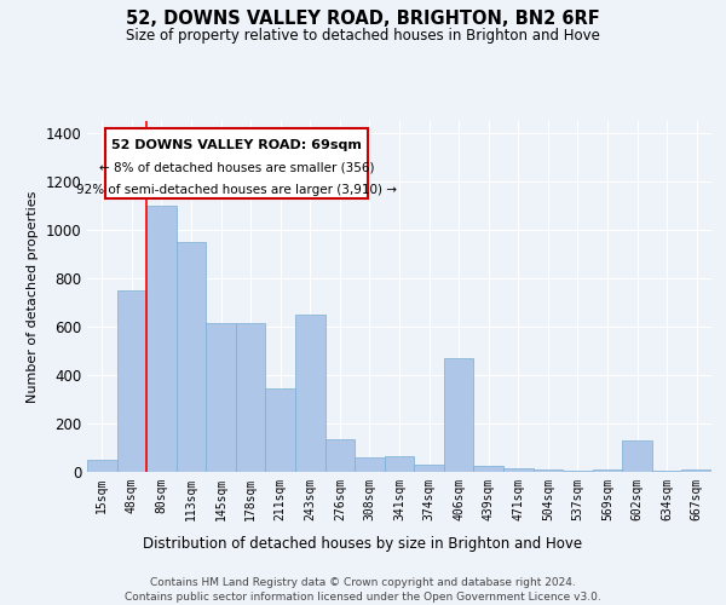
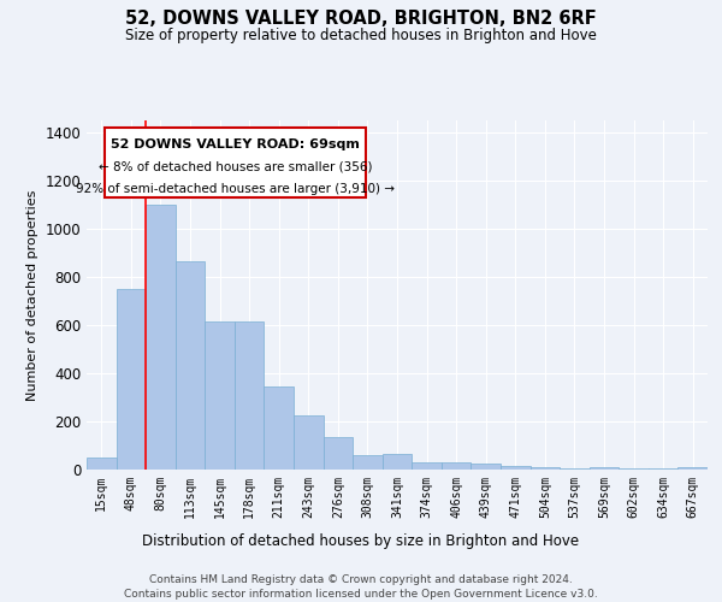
113sqm: 950 -> 860
243sqm: 650 -> 220
406sqm: 470 -> 30
602sqm: 130 -> 0
